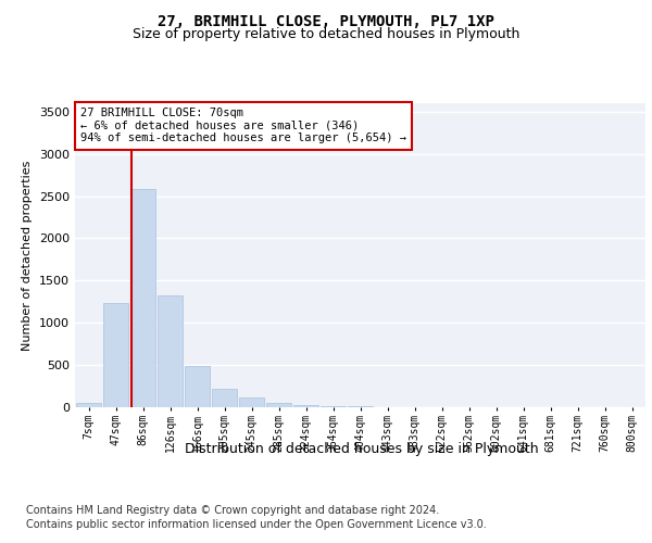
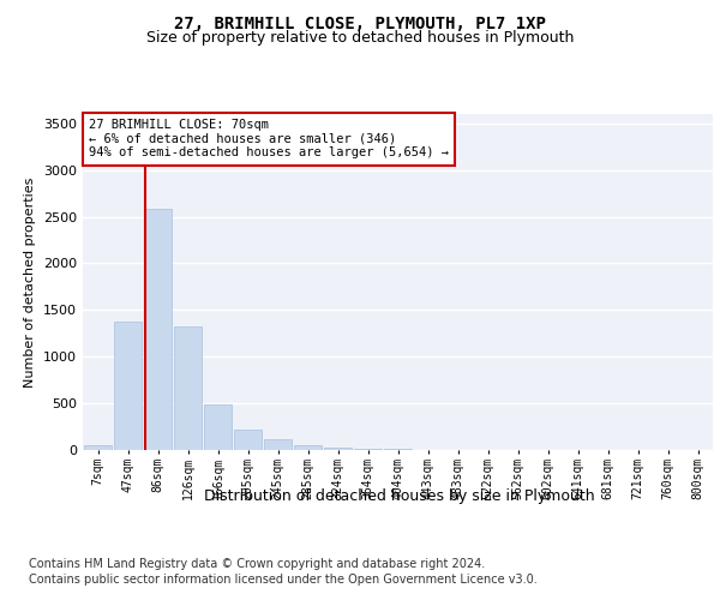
47sqm: 1230 -> 1380
